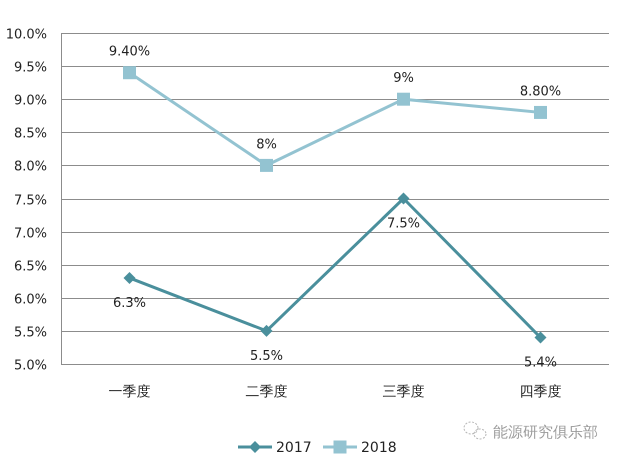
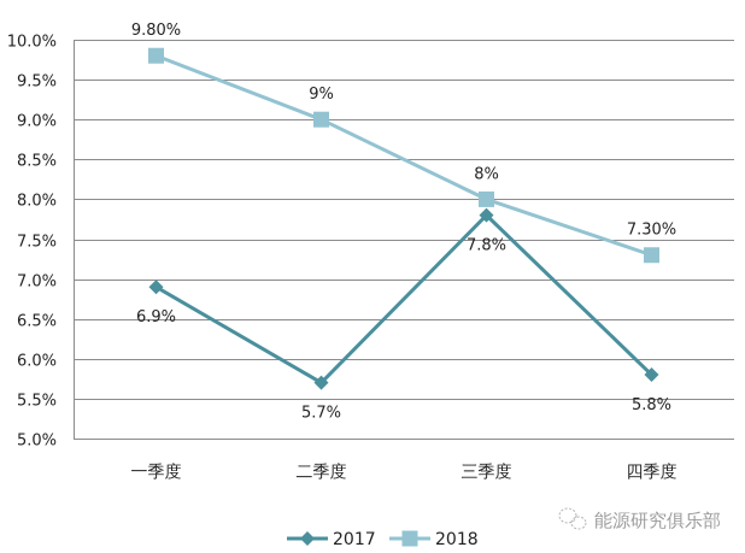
2017/一季度: 6.3% -> 6.9%
2018/一季度: 9.40% -> 9.80%
2017/二季度: 5.5% -> 5.7%
2018/二季度: 8% -> 9%
2017/三季度: 7.5% -> 7.8%
2018/三季度: 9% -> 8%
2017/四季度: 5.4% -> 5.8%
2018/四季度: 8.80% -> 7.30%
